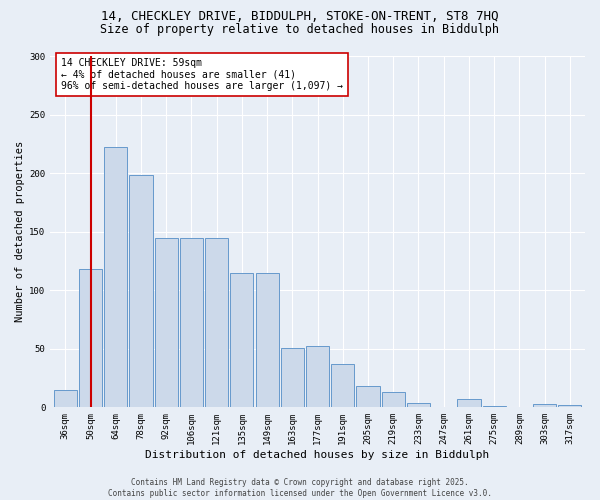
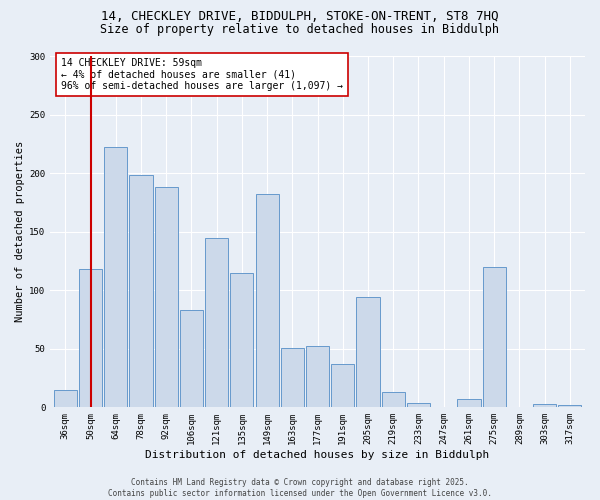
92sqm: 145 -> 188
106sqm: 145 -> 83
149sqm: 115 -> 182
205sqm: 18 -> 94
275sqm: 1 -> 120
